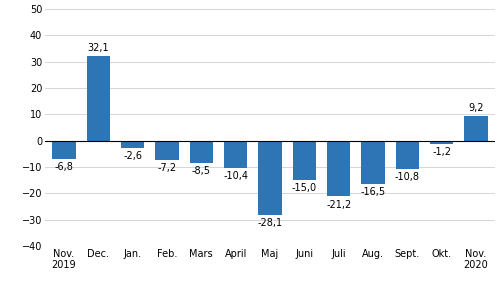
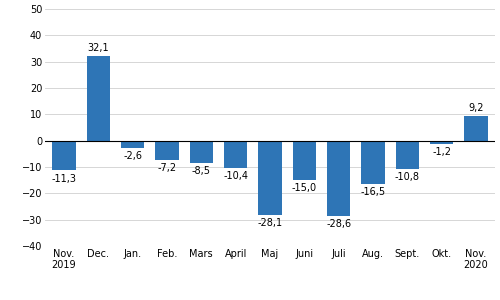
Nov. 2019: -6,8 -> -11,3
Juli: -21,2 -> -28,6
